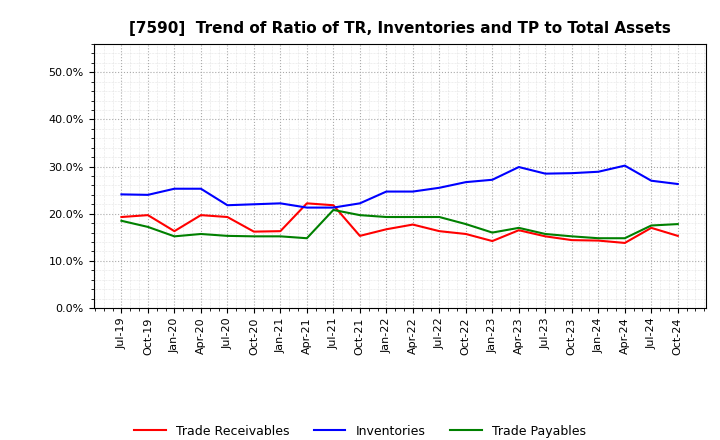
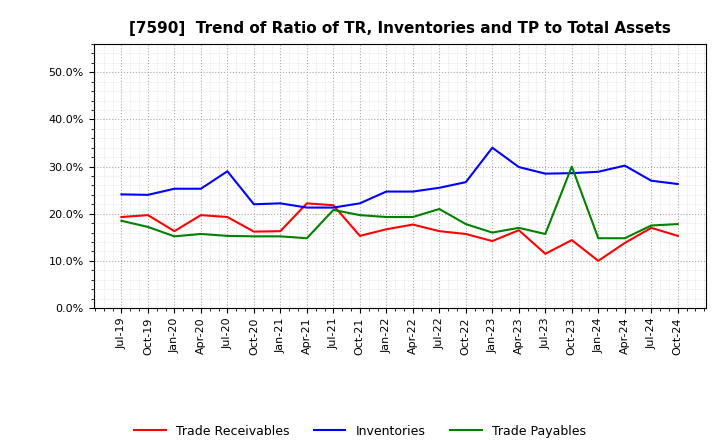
Inventories/Jul-20: 21.8% -> 29.0%
Trade Payables/Jul-22: 19.3% -> 21.0%
Inventories/Jan-23: 27.2% -> 34.0%
Trade Receivables/Jul-23: 15.2% -> 11.5%
Trade Payables/Oct-23: 15.2% -> 30.0%
Trade Receivables/Jan-24: 14.3% -> 10.0%
